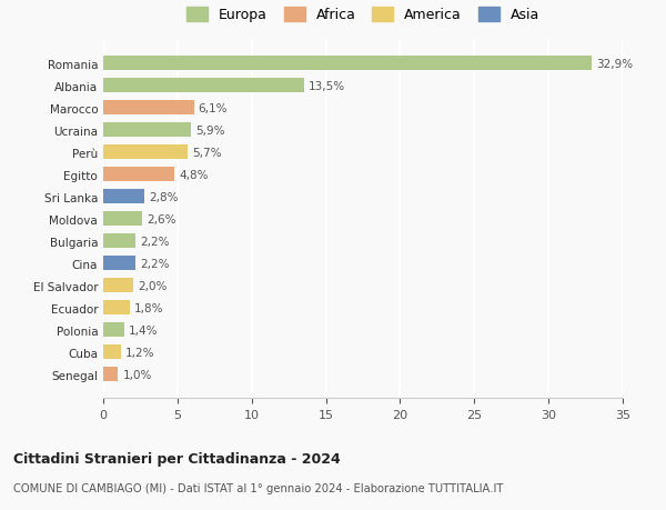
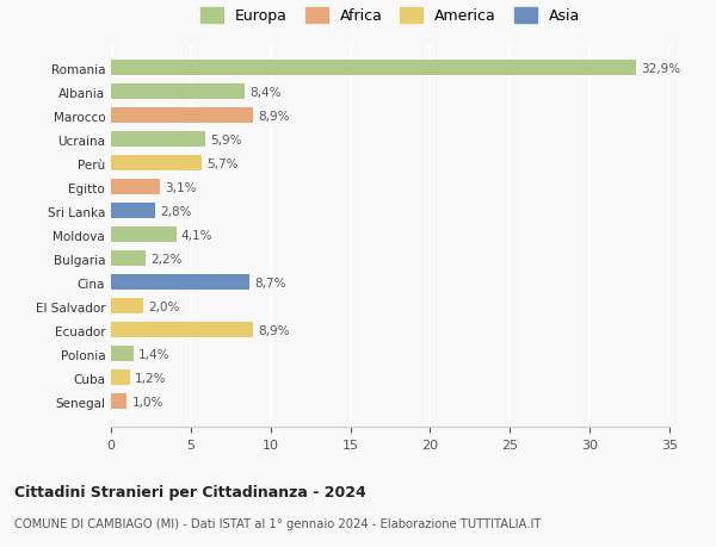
Albania: 13,5% -> 8,4%
Marocco: 6,1% -> 8,9%
Egitto: 4,8% -> 3,1%
Moldova: 2,6% -> 4,1%
Cina: 2,2% -> 8,7%
Ecuador: 1,8% -> 8,9%
